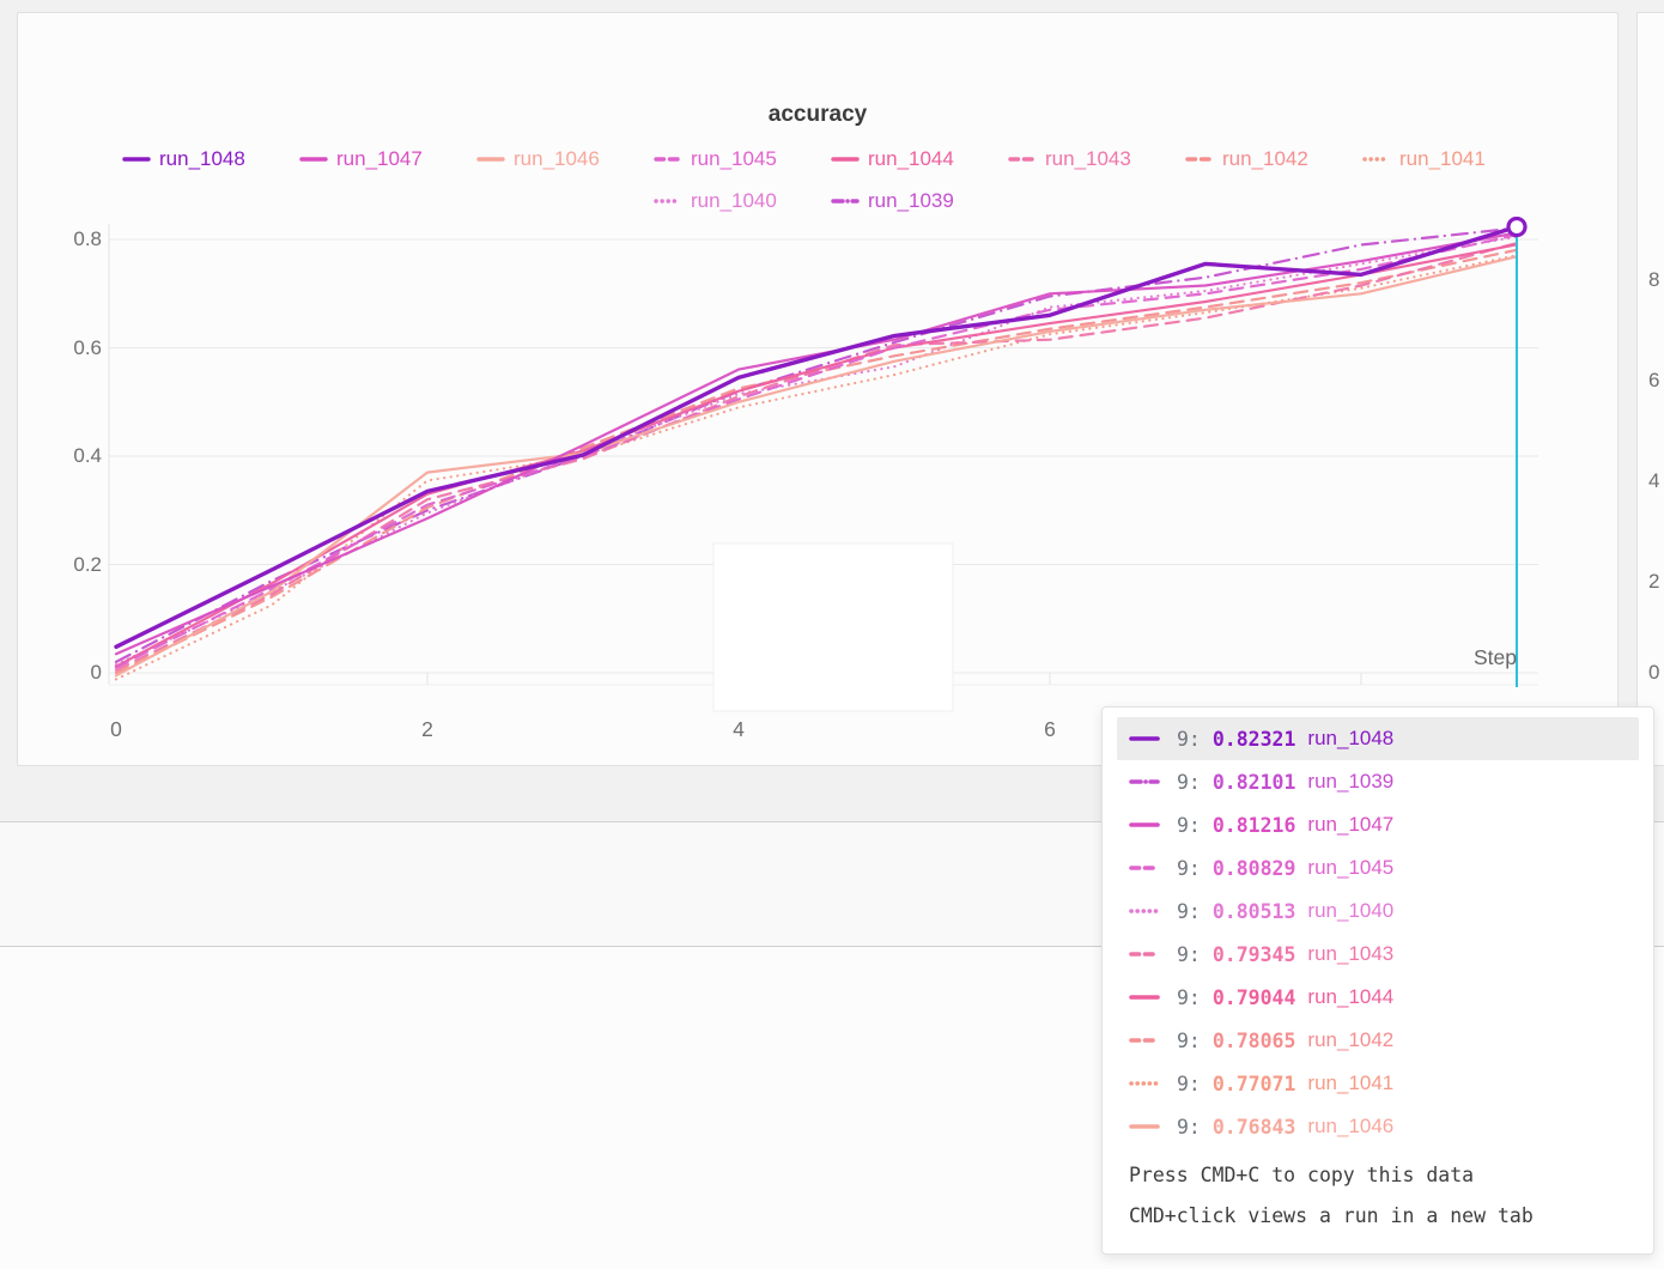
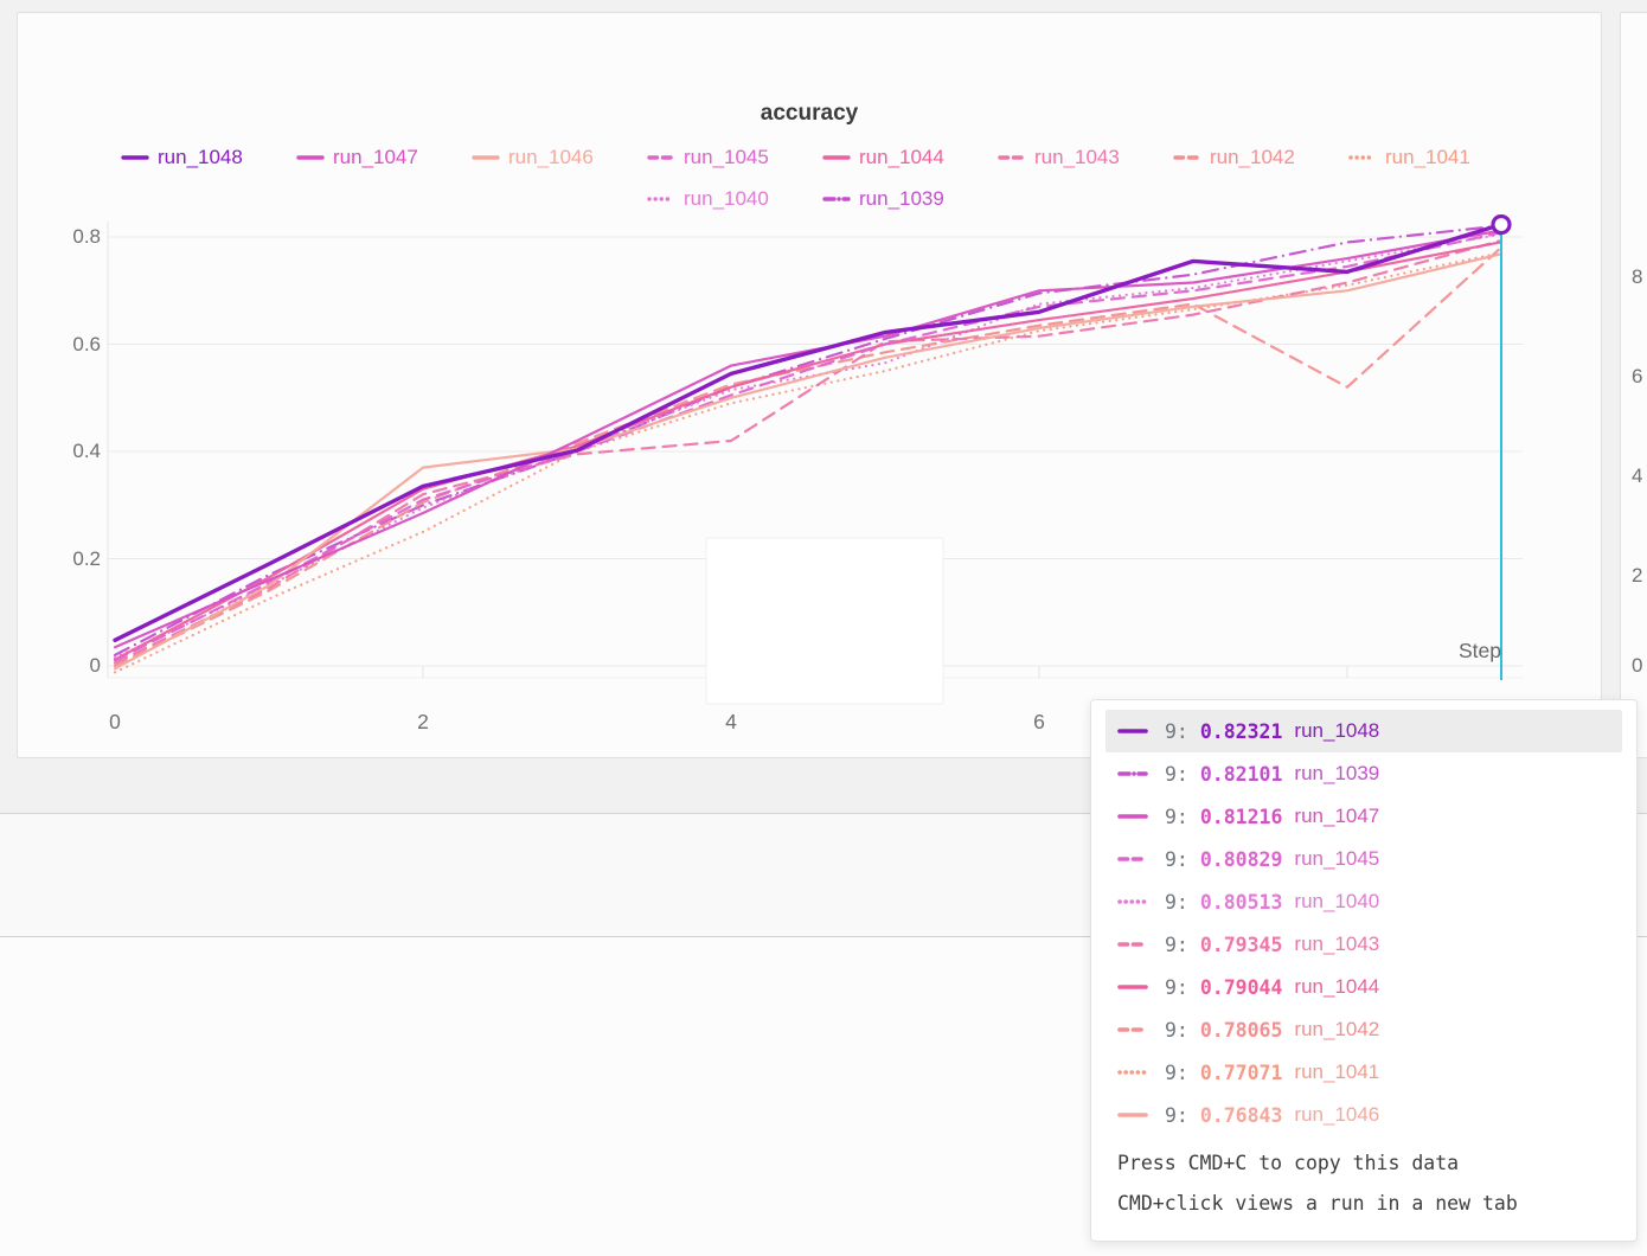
run_1041/2: 0.35 -> 0.25
run_1043/4: 0.51 -> 0.42
run_1042/8: 0.72 -> 0.52
